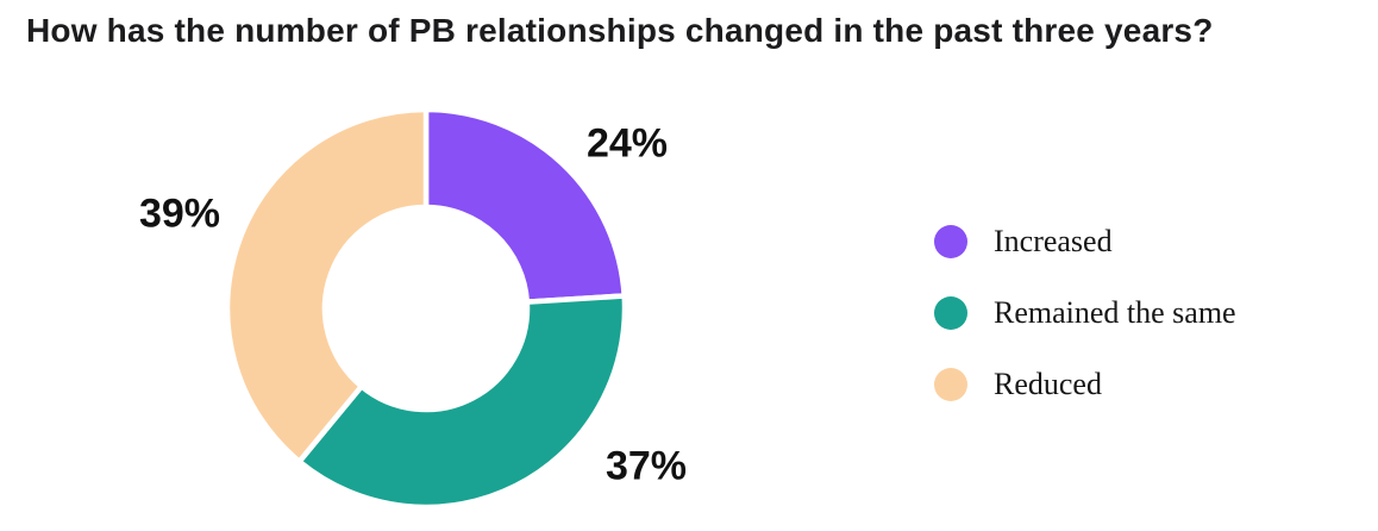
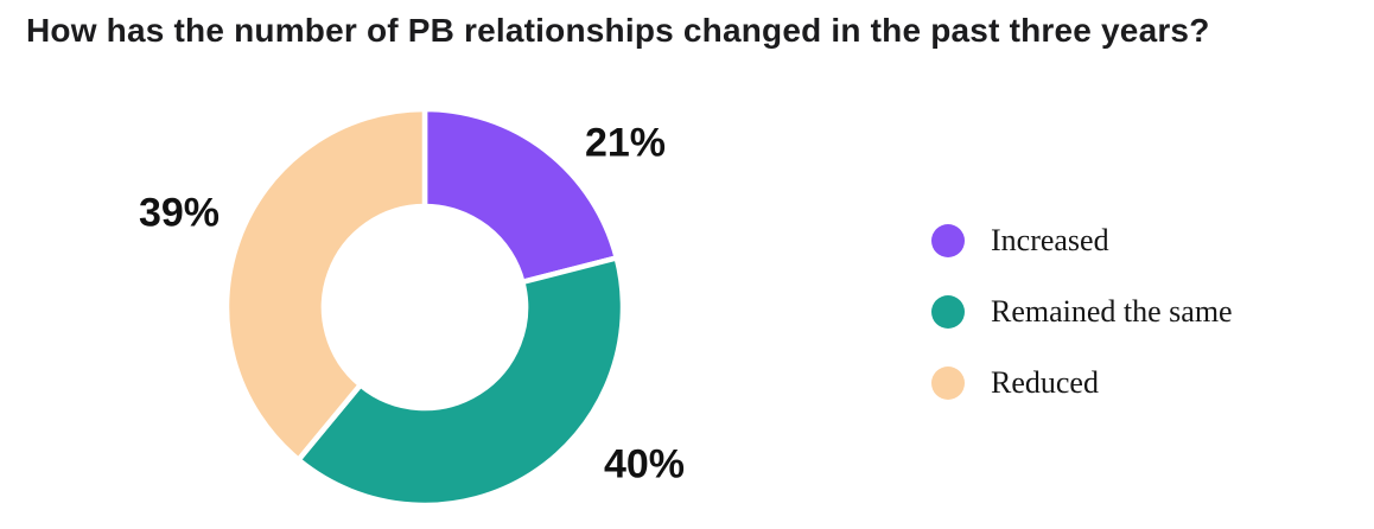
Increased: 24% -> 21%
Remained the same: 37% -> 40%
